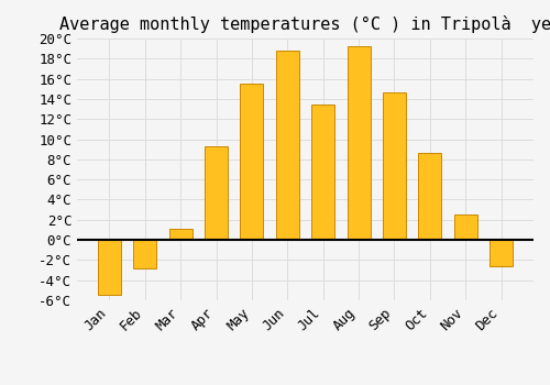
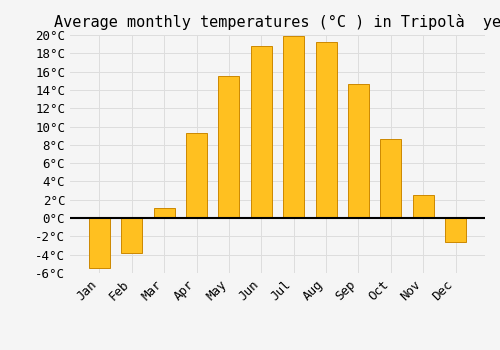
Feb: -2.8°C -> -3.8°C
Jul: 13.4°C -> 19.9°C
